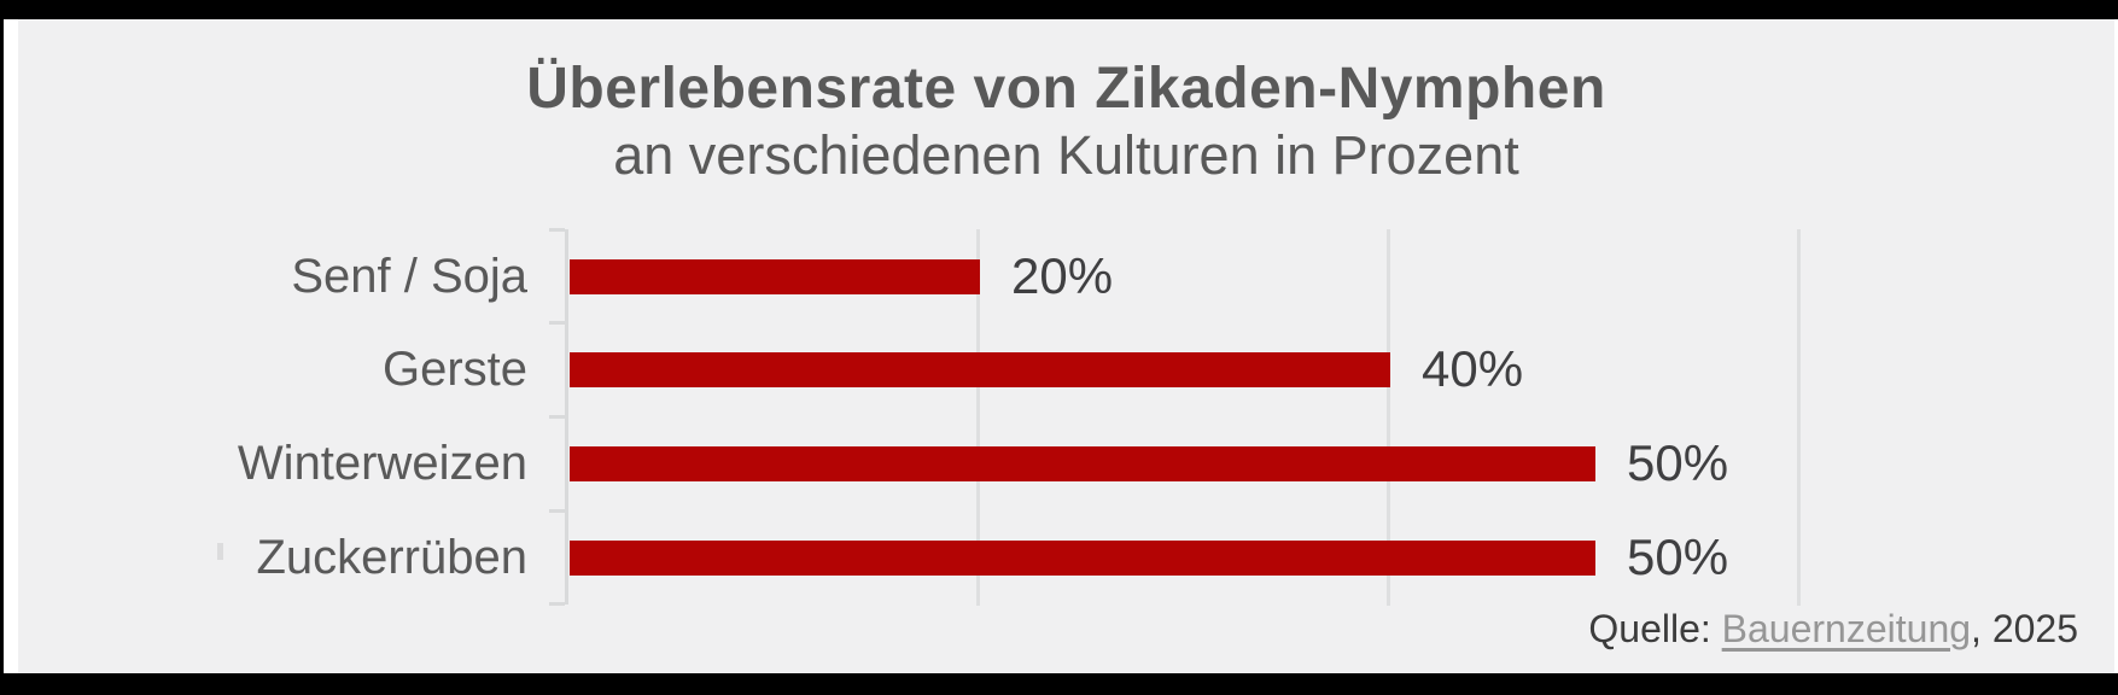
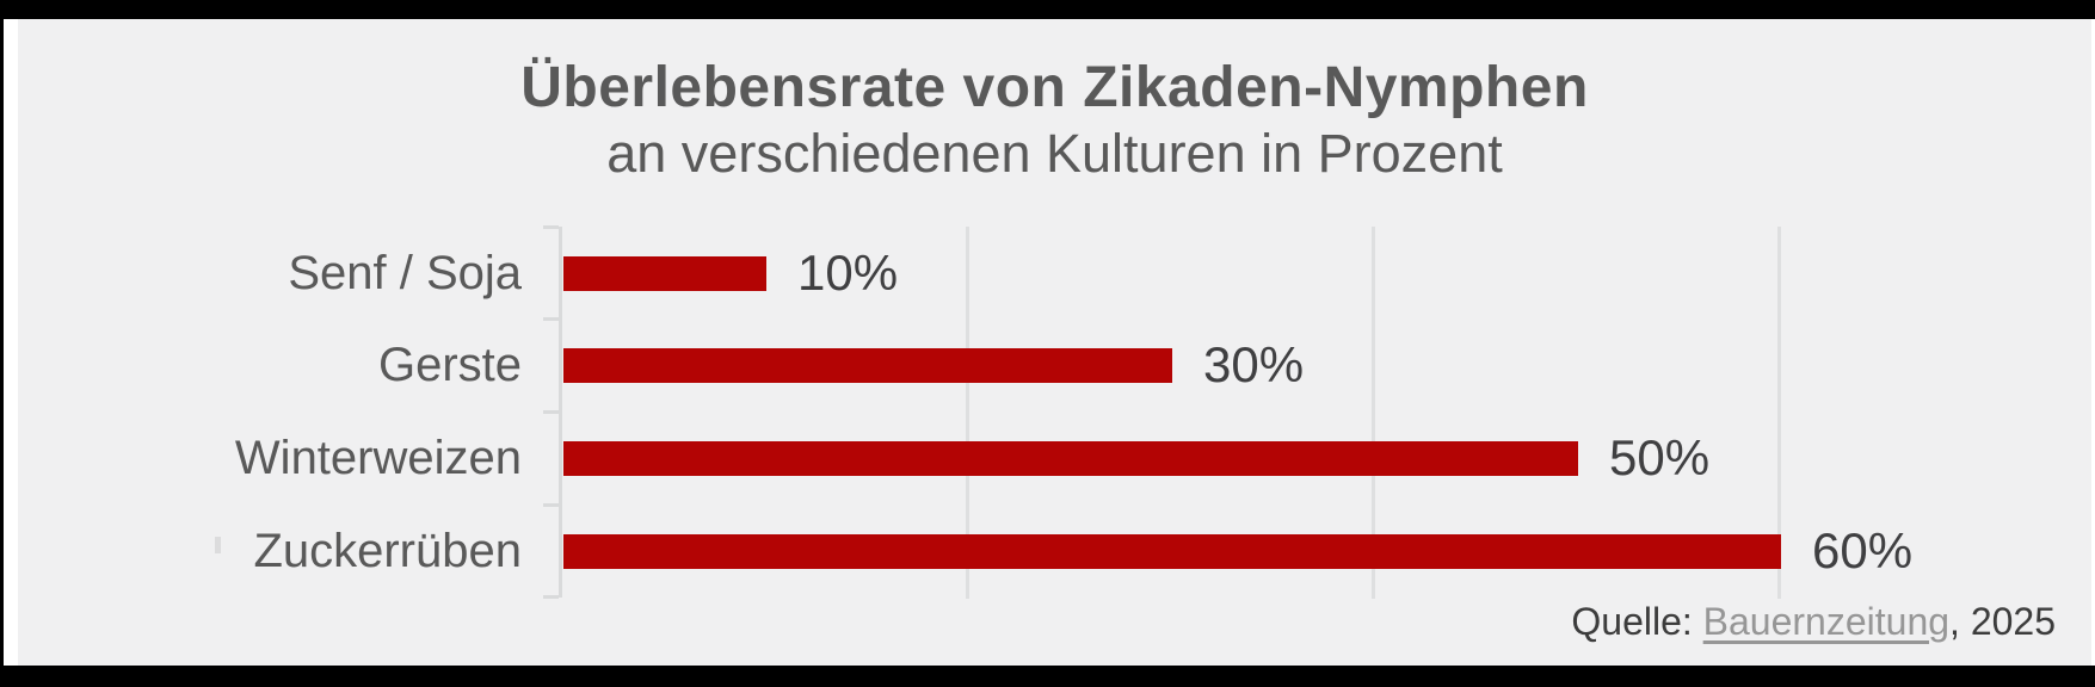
Senf / Soja: 20% -> 10%
Gerste: 40% -> 30%
Zuckerrüben: 50% -> 60%
